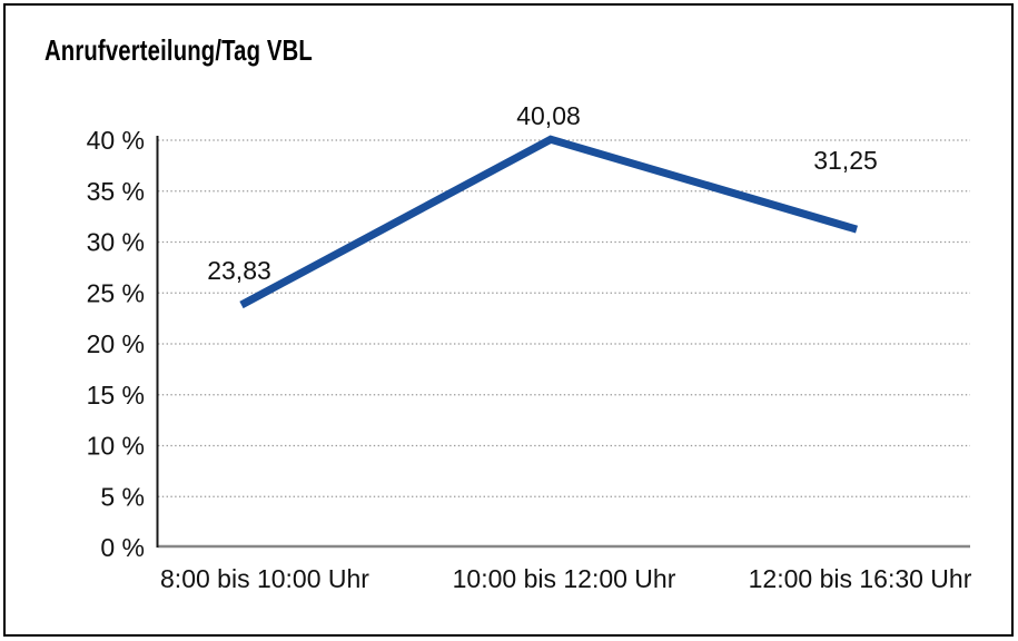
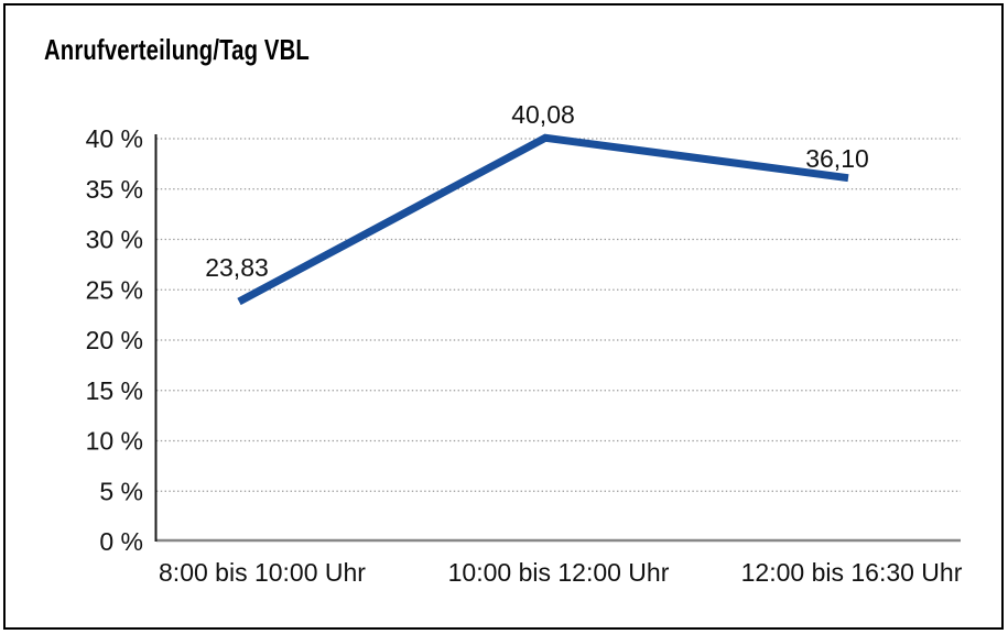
12:00 bis 16:30 Uhr: 31,25 -> 36,10
